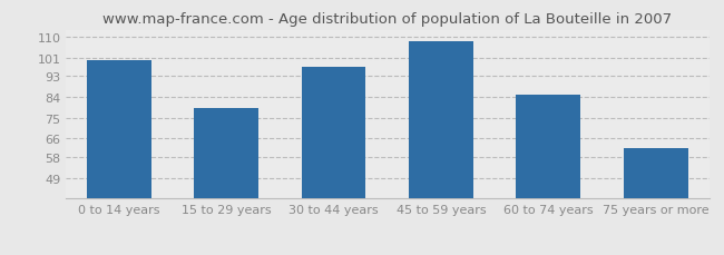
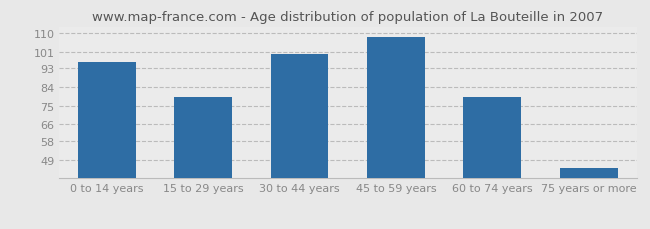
0 to 14 years: 100 -> 96
30 to 44 years: 97 -> 100
60 to 74 years: 85 -> 79
75 years or more: 62 -> 45
